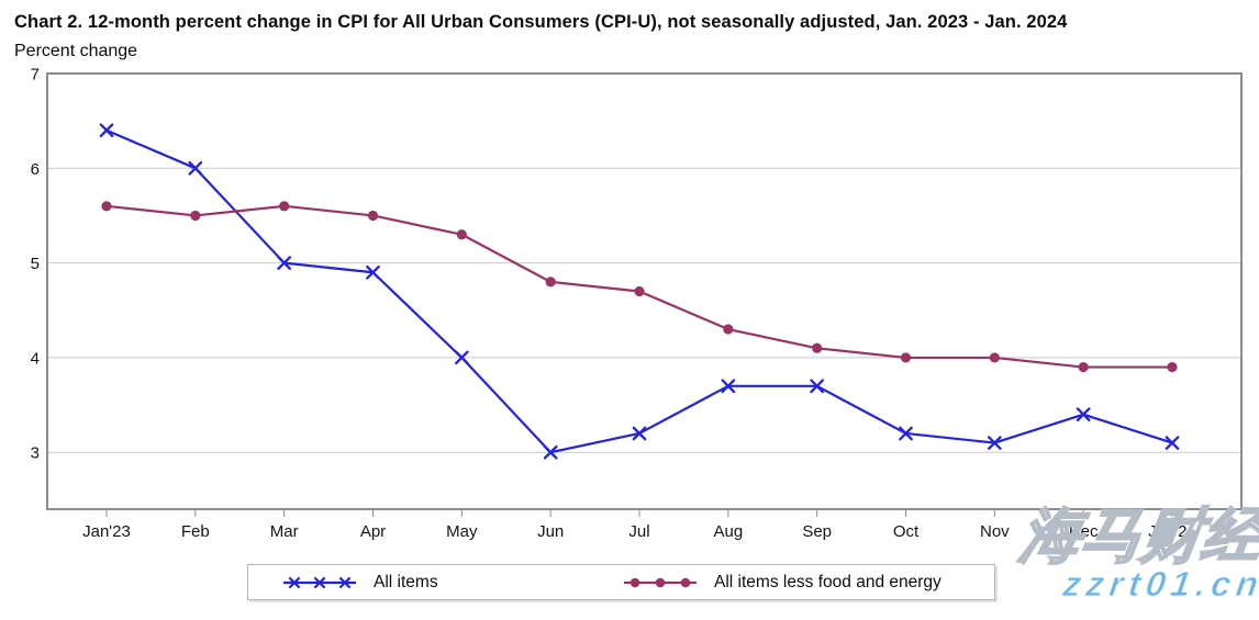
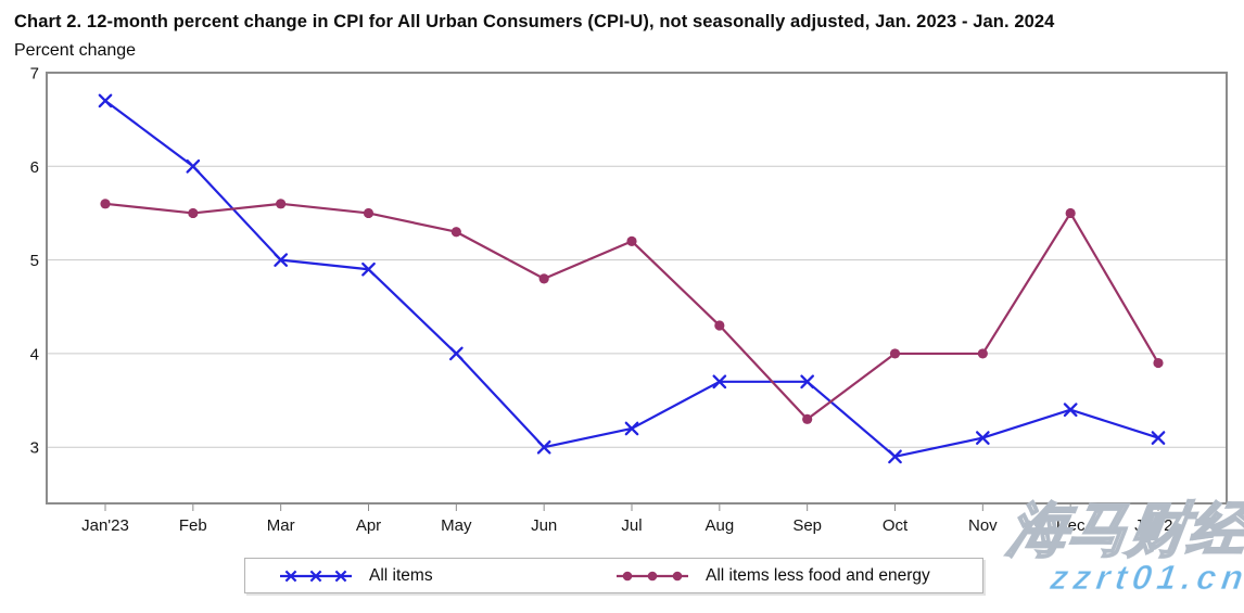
All items/Jan'23: 6.4 -> 6.7
All items less food and energy/Jul: 4.7 -> 5.2
All items less food and energy/Sep: 4.1 -> 3.3
All items/Oct: 3.2 -> 2.9
All items less food and energy/Dec: 3.9 -> 5.5
